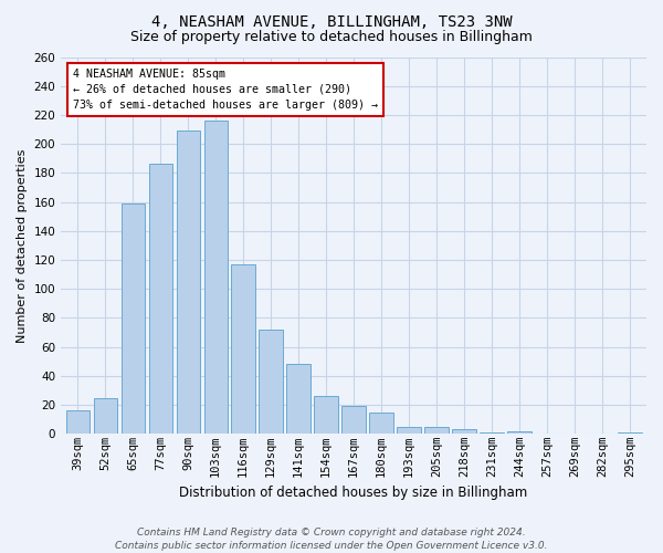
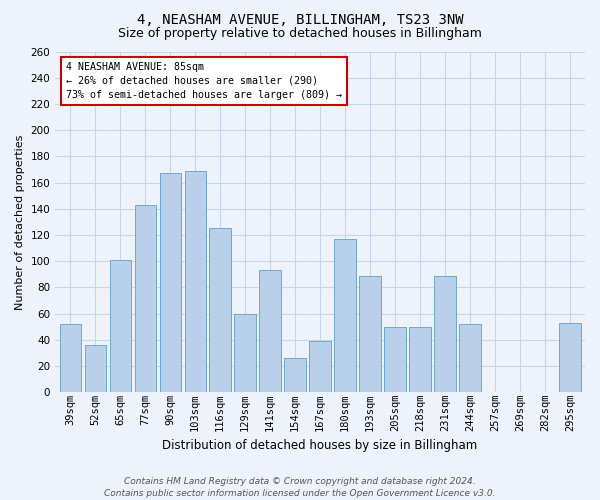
39sqm: 16 -> 52
52sqm: 25 -> 36
65sqm: 159 -> 101
77sqm: 186 -> 143
90sqm: 209 -> 167
103sqm: 216 -> 169
116sqm: 117 -> 125
129sqm: 72 -> 60
141sqm: 48 -> 93
167sqm: 19 -> 39
180sqm: 15 -> 117
193sqm: 5 -> 89
205sqm: 5 -> 50
218sqm: 3 -> 50
231sqm: 1 -> 89
244sqm: 2 -> 52
295sqm: 1 -> 53
